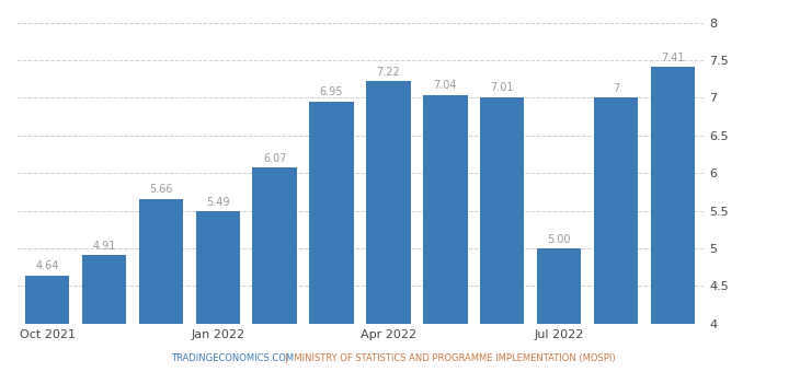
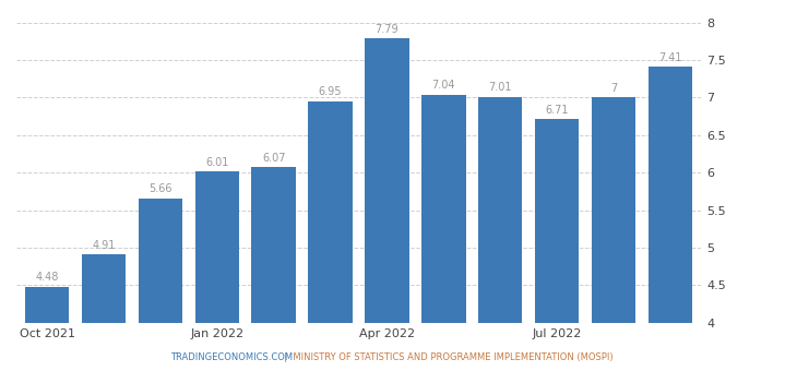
Oct 2021: 4.64 -> 4.48
Jan 2022: 5.49 -> 6.01
Apr 2022: 7.22 -> 7.79
Jul 2022: 5.00 -> 6.71
